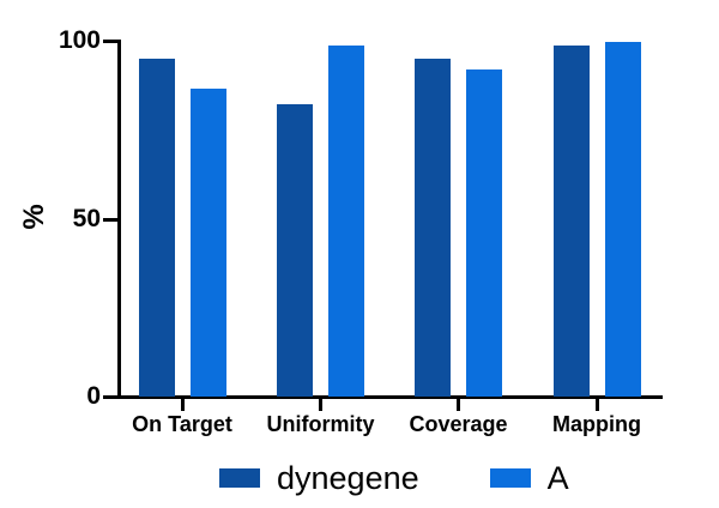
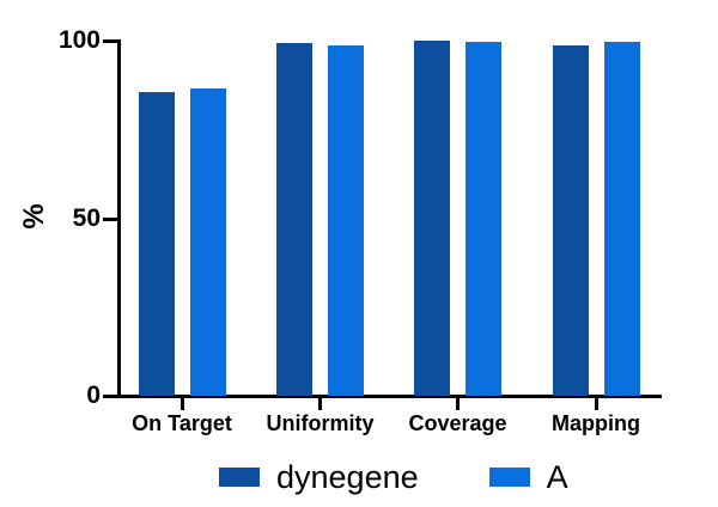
dynegene/On Target: 95 -> 85
dynegene/Uniformity: 82 -> 99
dynegene/Coverage: 95 -> 100
A/Coverage: 92 -> 100
